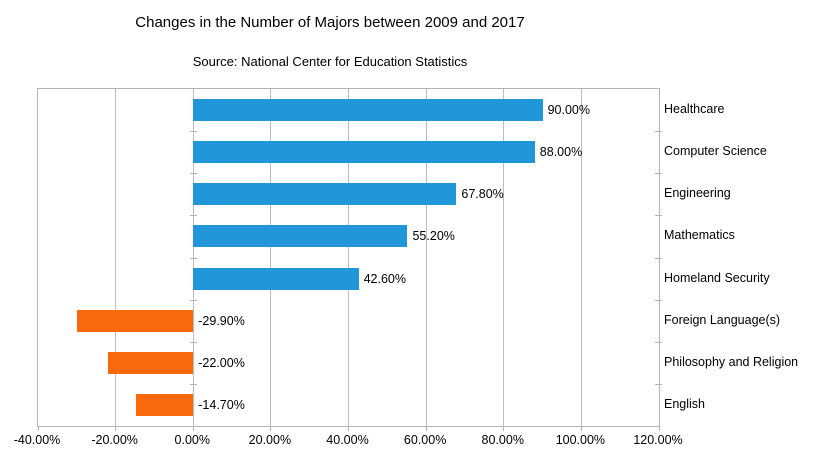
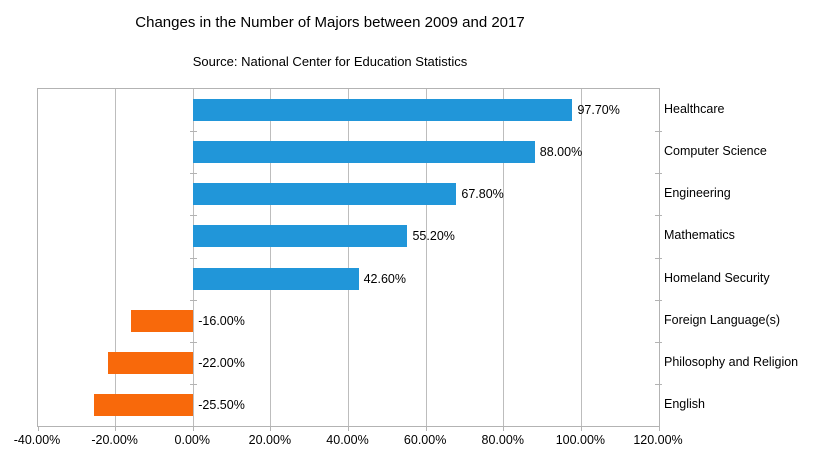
Healthcare: 90.00% -> 97.70%
Foreign Language(s): -29.90% -> -16.00%
English: -14.70% -> -25.50%
